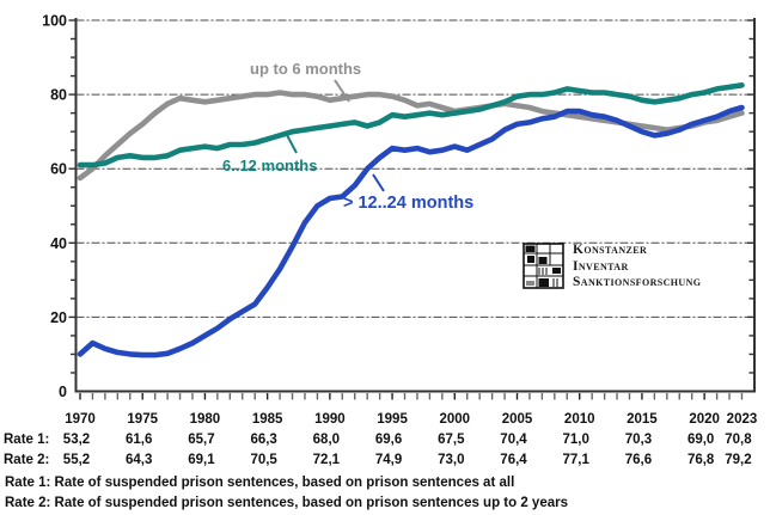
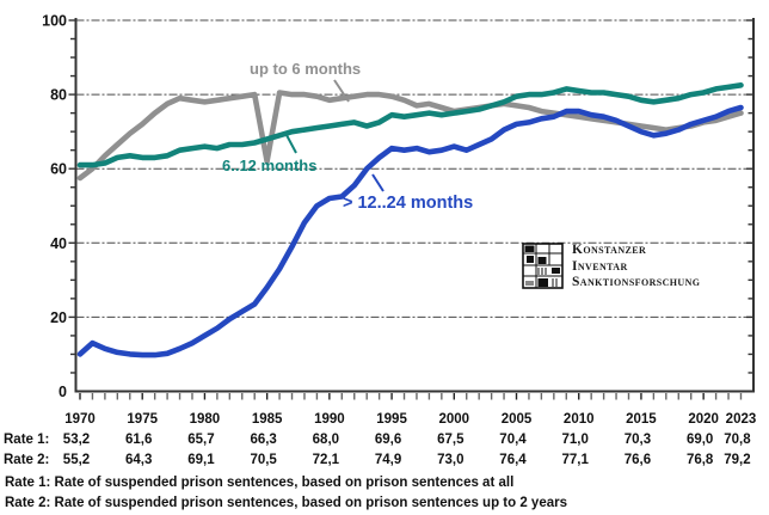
up to 6 months/1985: 80 -> 62
